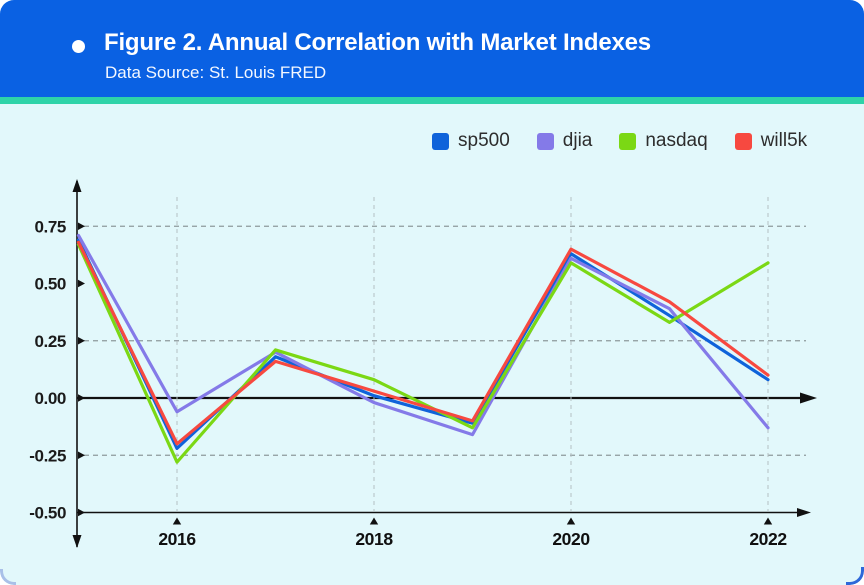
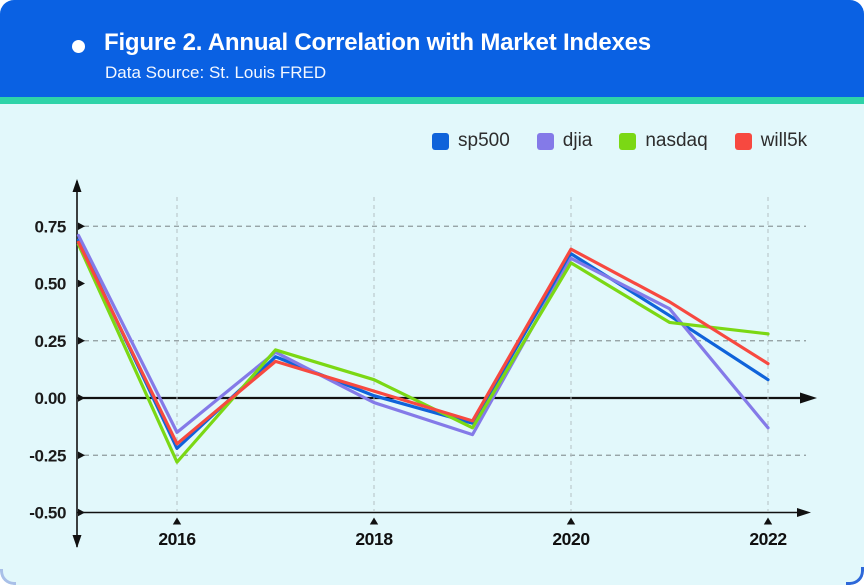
djia/2016: -0.06 -> -0.15
nasdaq/2022: 0.59 -> 0.28
will5k/2022: 0.10 -> 0.15
